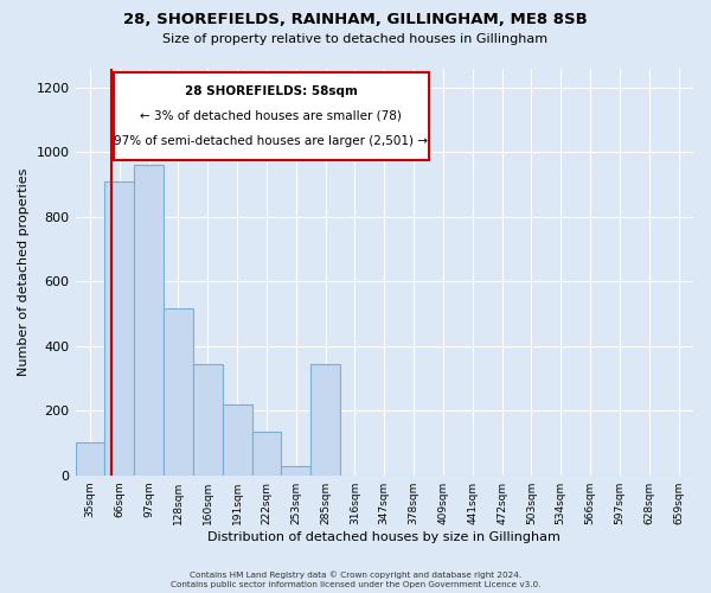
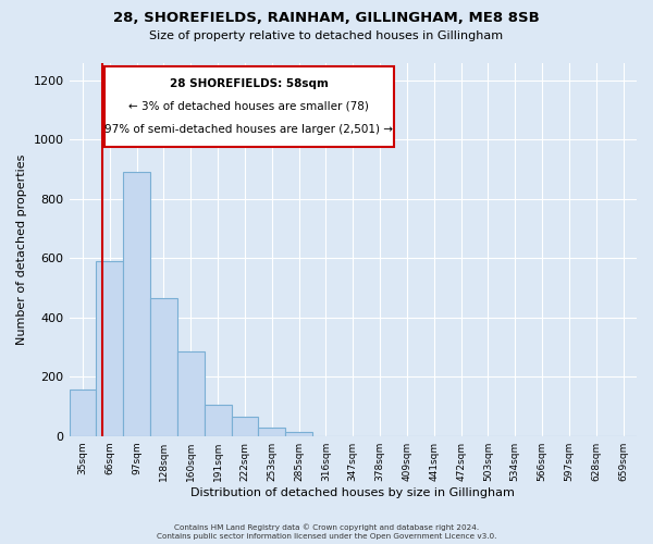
35sqm: 100 -> 155
66sqm: 910 -> 590
97sqm: 960 -> 890
128sqm: 515 -> 465
160sqm: 345 -> 285
191sqm: 220 -> 105
222sqm: 135 -> 65
285sqm: 345 -> 12
